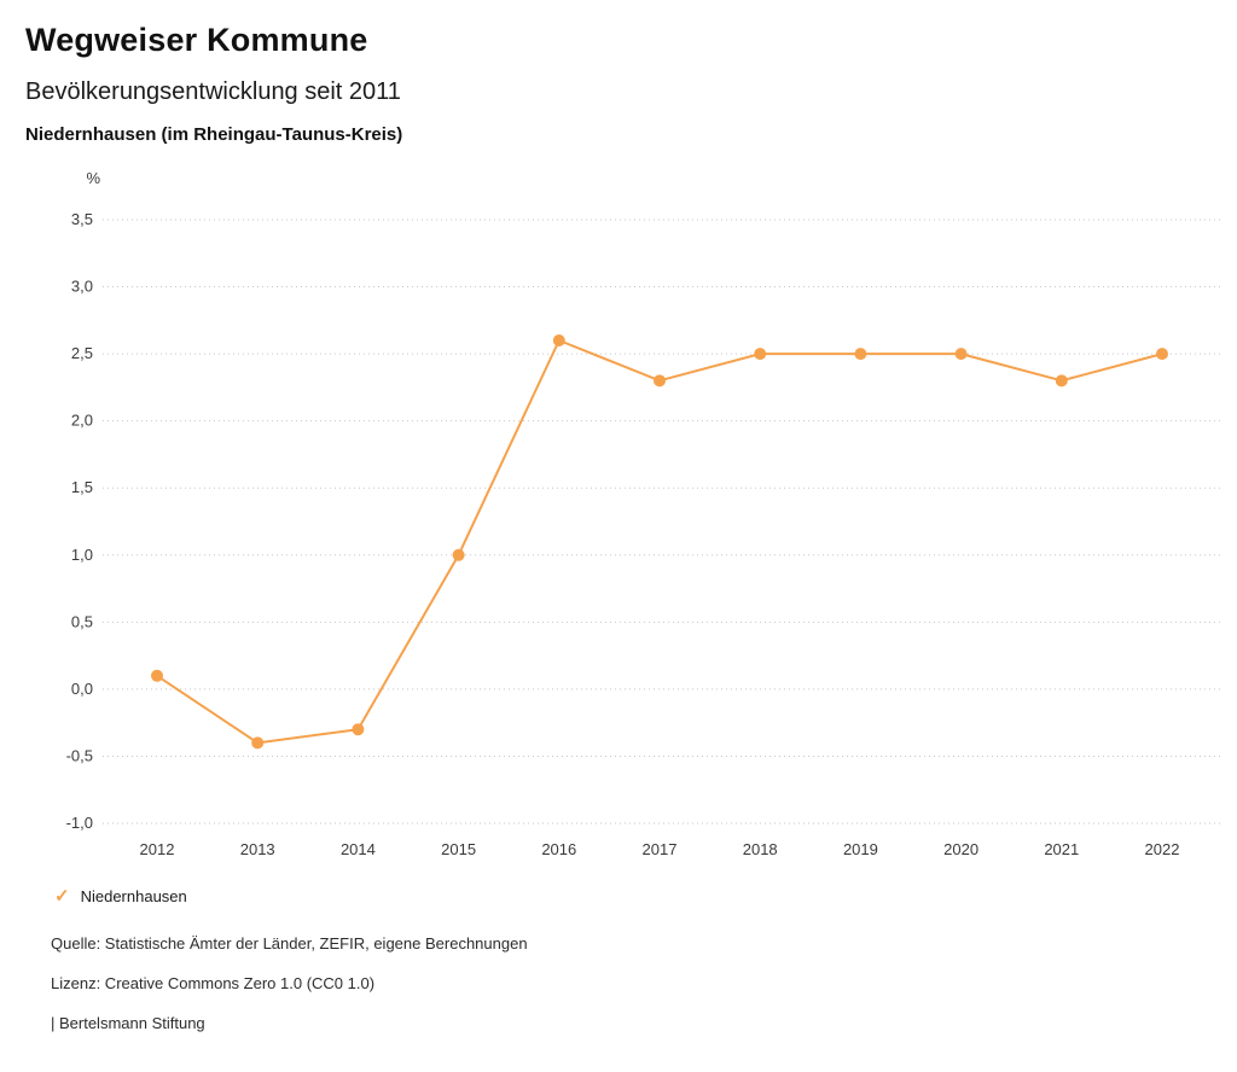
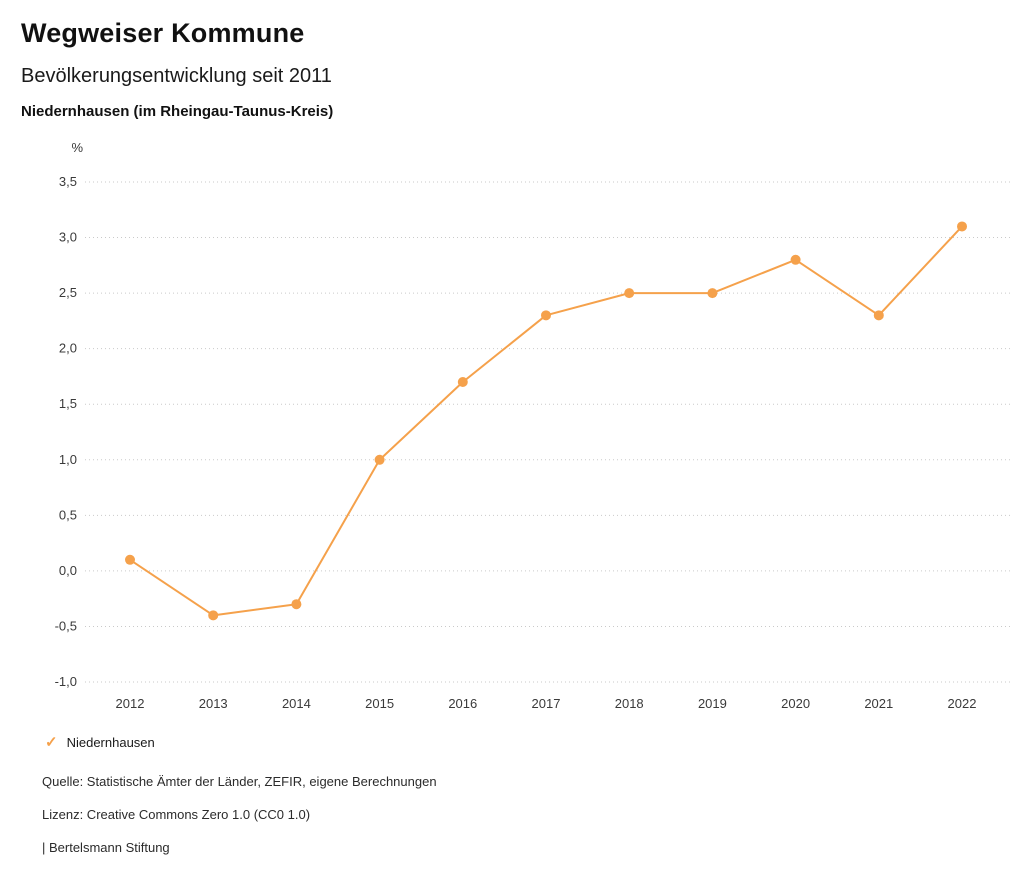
2016: 2,6 -> 1,7
2020: 2,5 -> 2,8
2022: 2,5 -> 3,1
